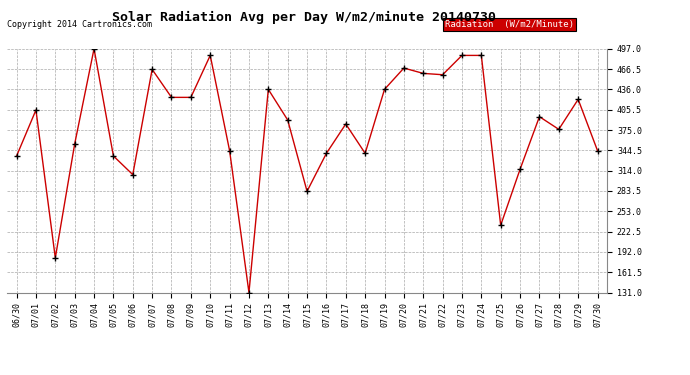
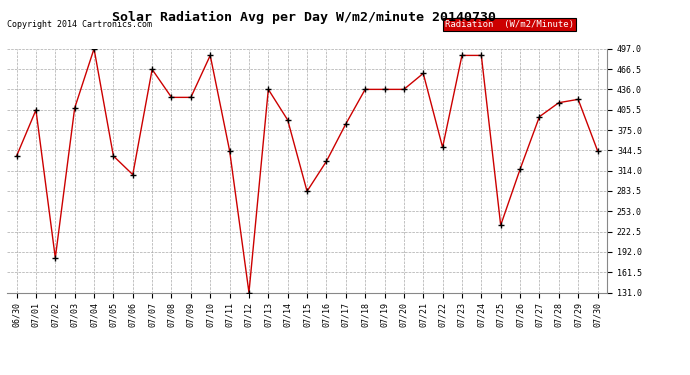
07/03: 354 -> 408
07/16: 340 -> 328
07/18: 340 -> 436
07/20: 468 -> 436
07/22: 458 -> 349
07/28: 376 -> 416
